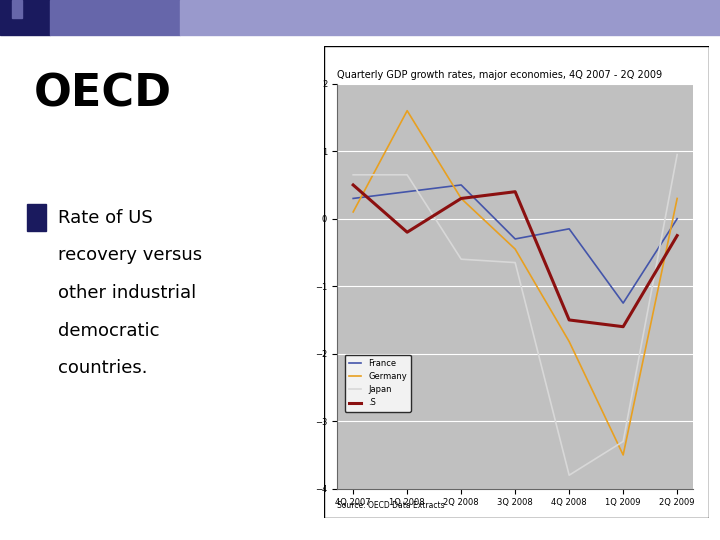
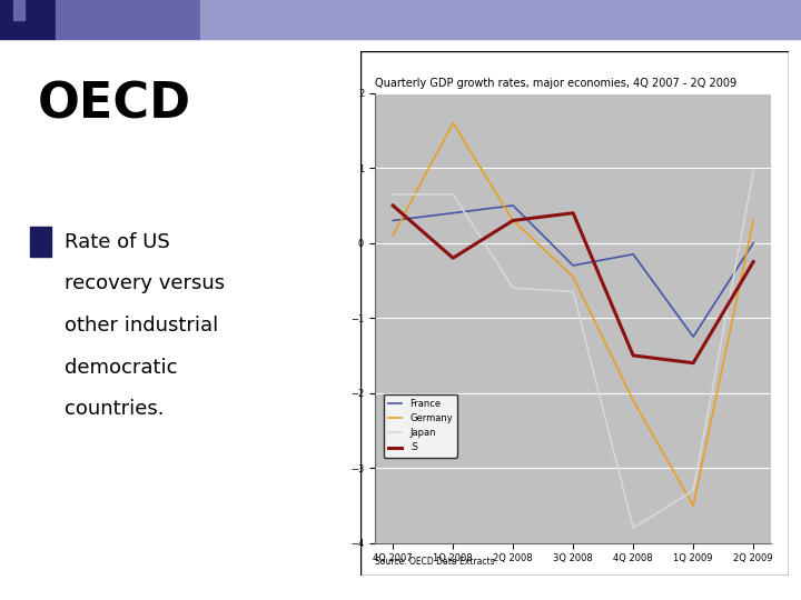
Germany/4Q 2008: -1.82 -> -2.10
